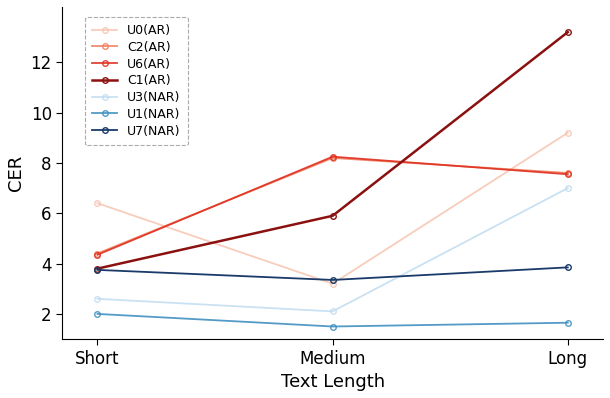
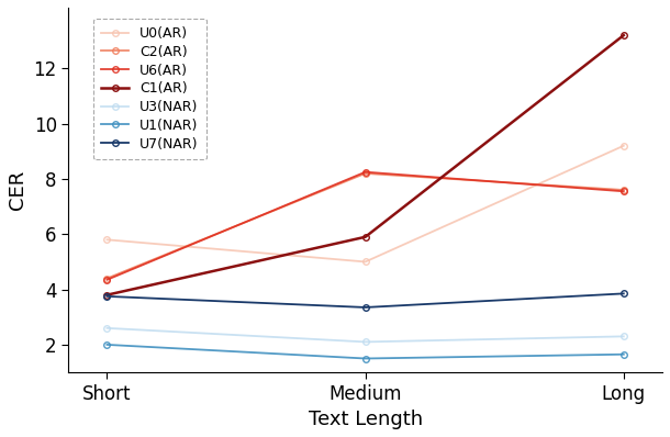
U0(AR)/Short: 6.4 -> 5.8
U0(AR)/Medium: 3.2 -> 5.0
U3(NAR)/Long: 7.0 -> 2.3
